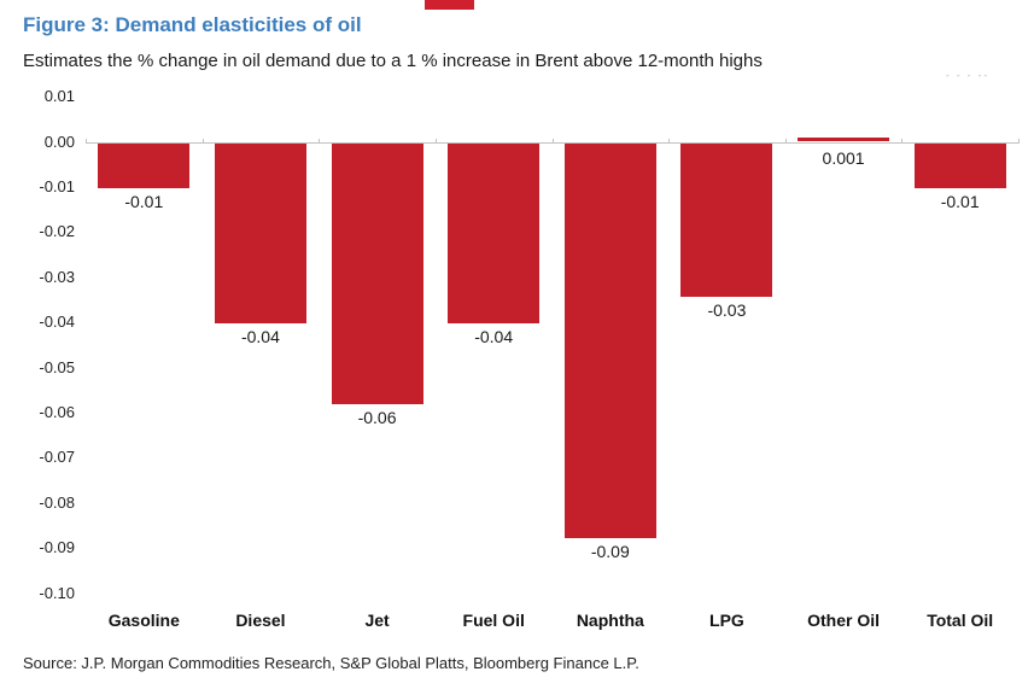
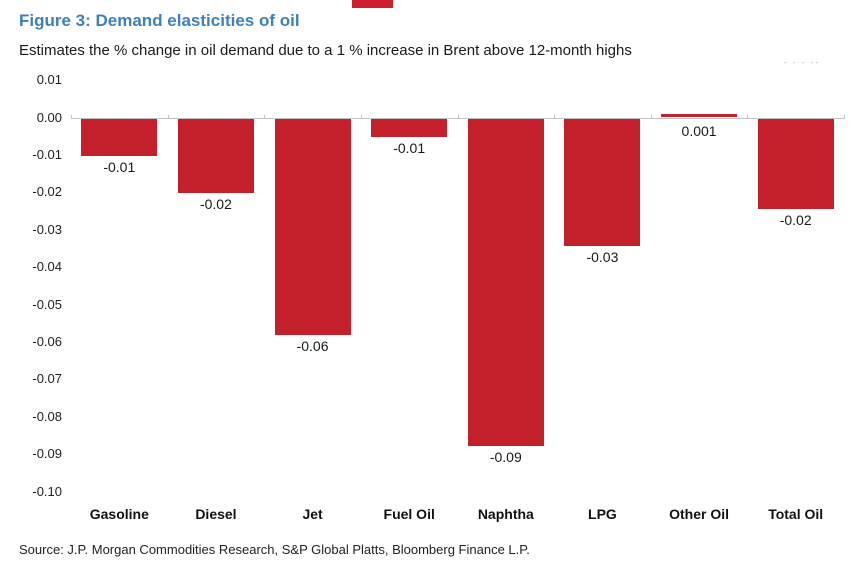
Diesel: -0.04 -> -0.02
Fuel Oil: -0.04 -> -0.01
Total Oil: -0.01 -> -0.02
